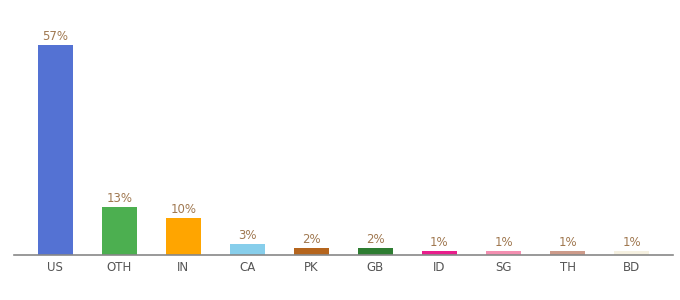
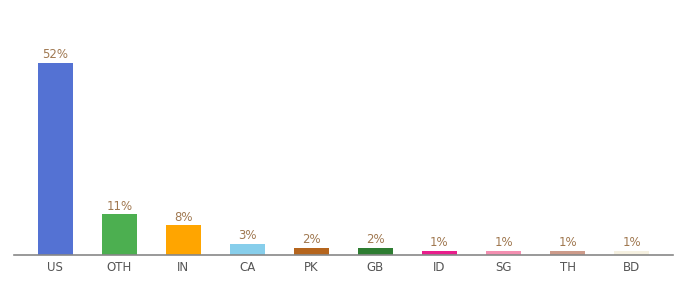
US: 57% -> 52%
OTH: 13% -> 11%
IN: 10% -> 8%
